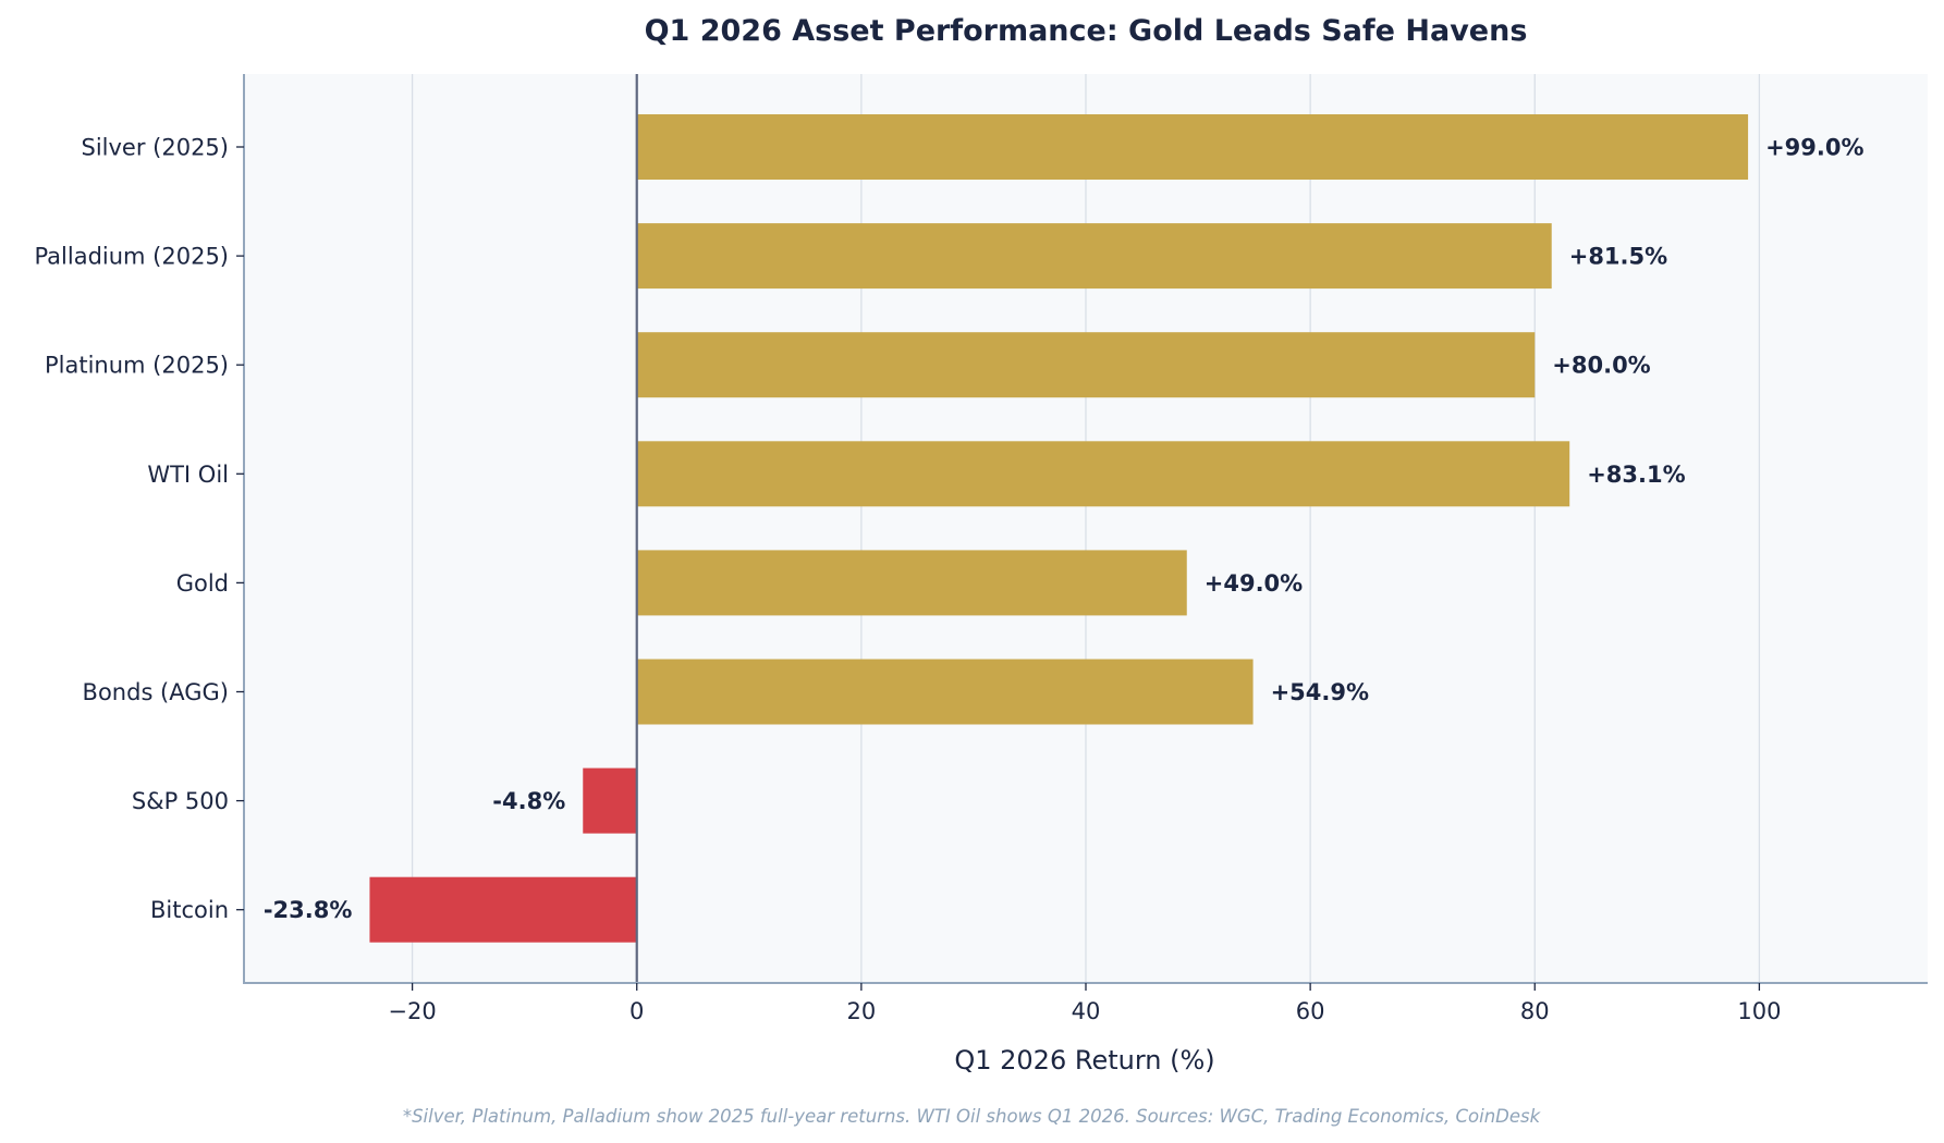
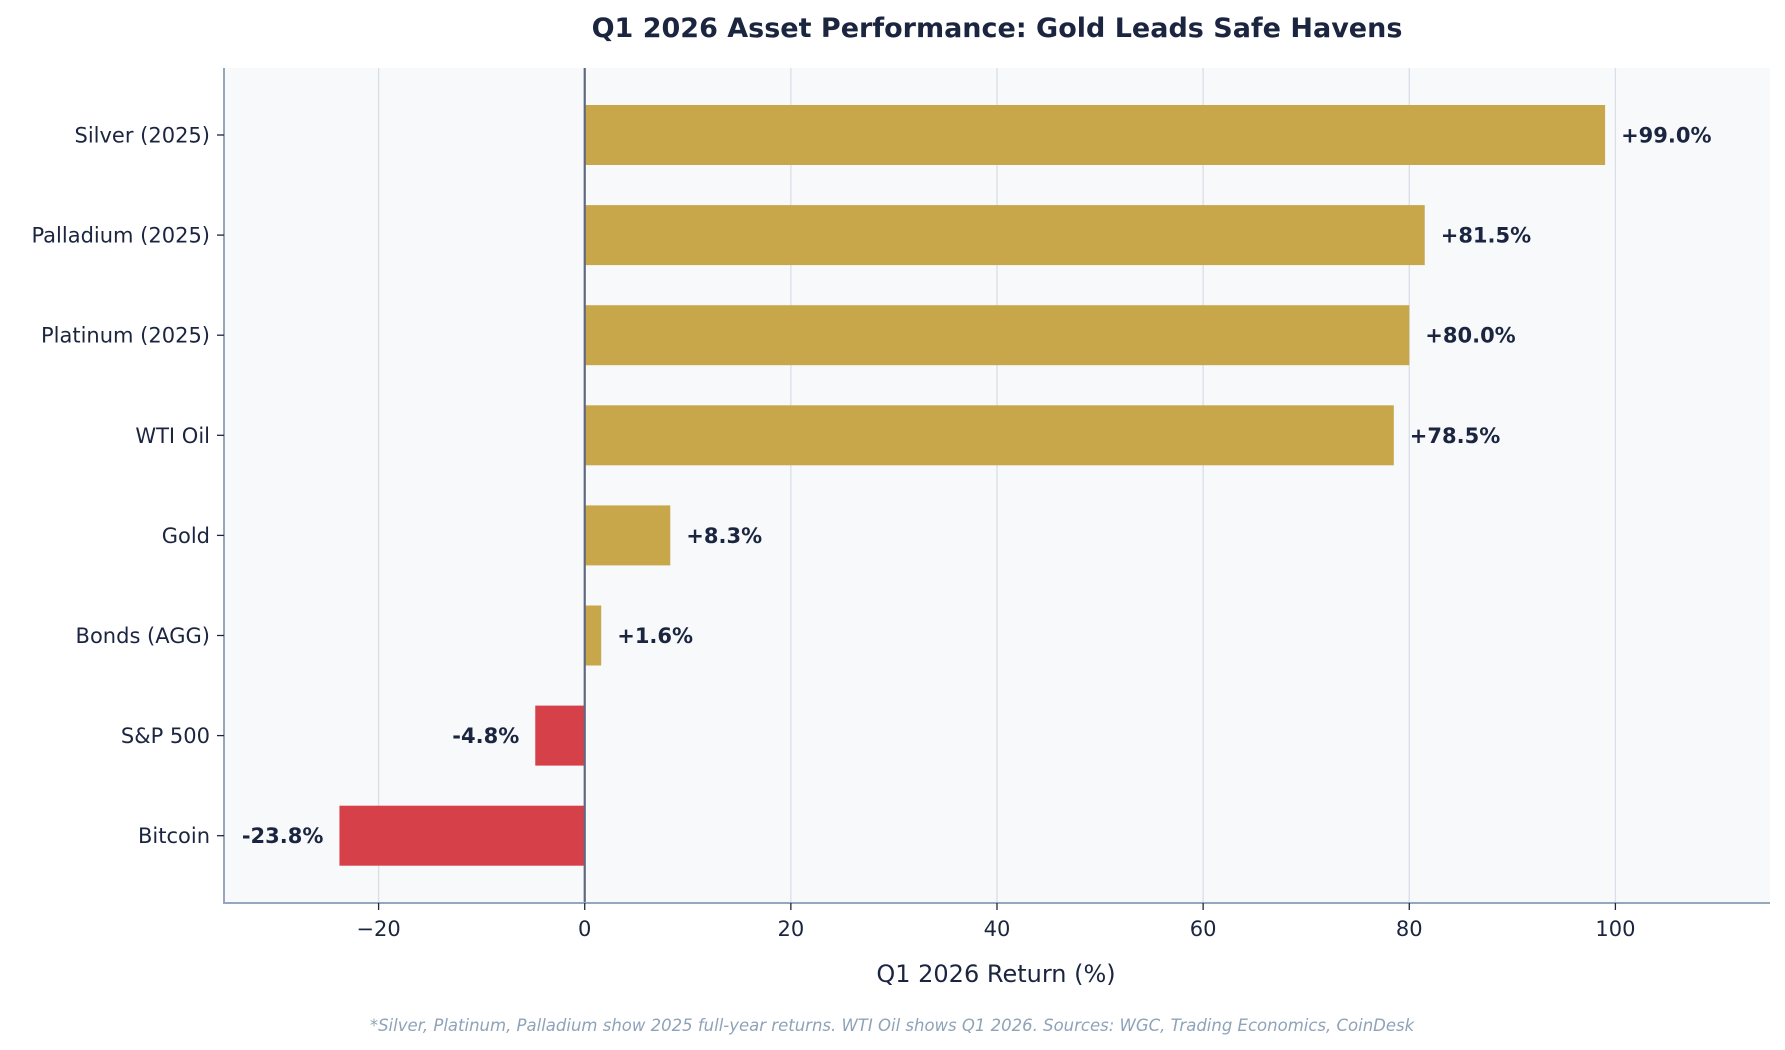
WTI Oil: +83.1% -> +78.5%
Gold: +49.0% -> +8.3%
Bonds (AGG): +54.9% -> +1.6%
